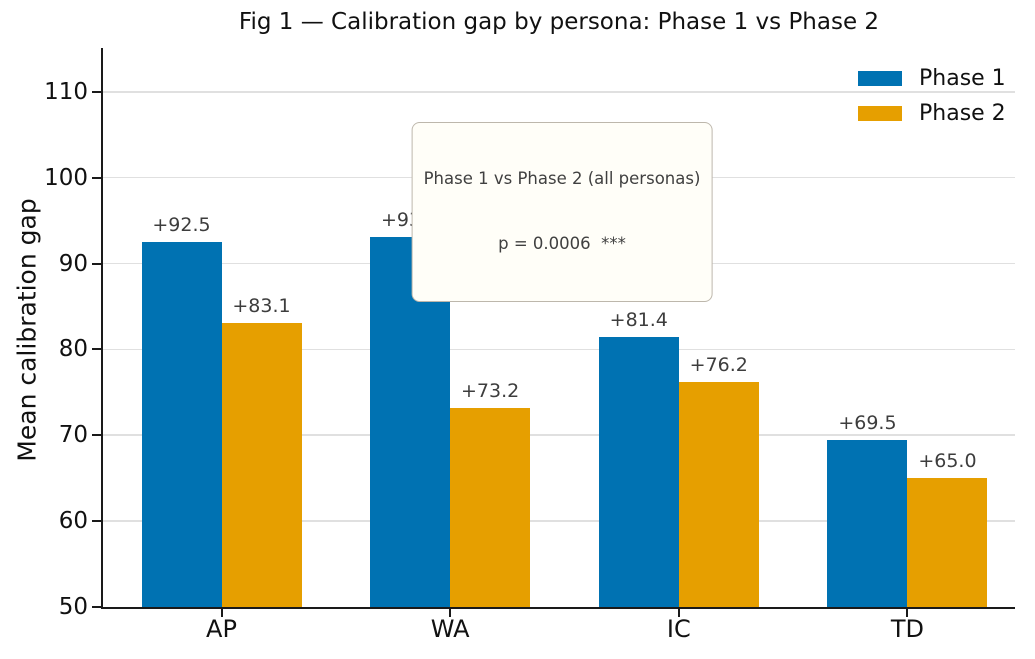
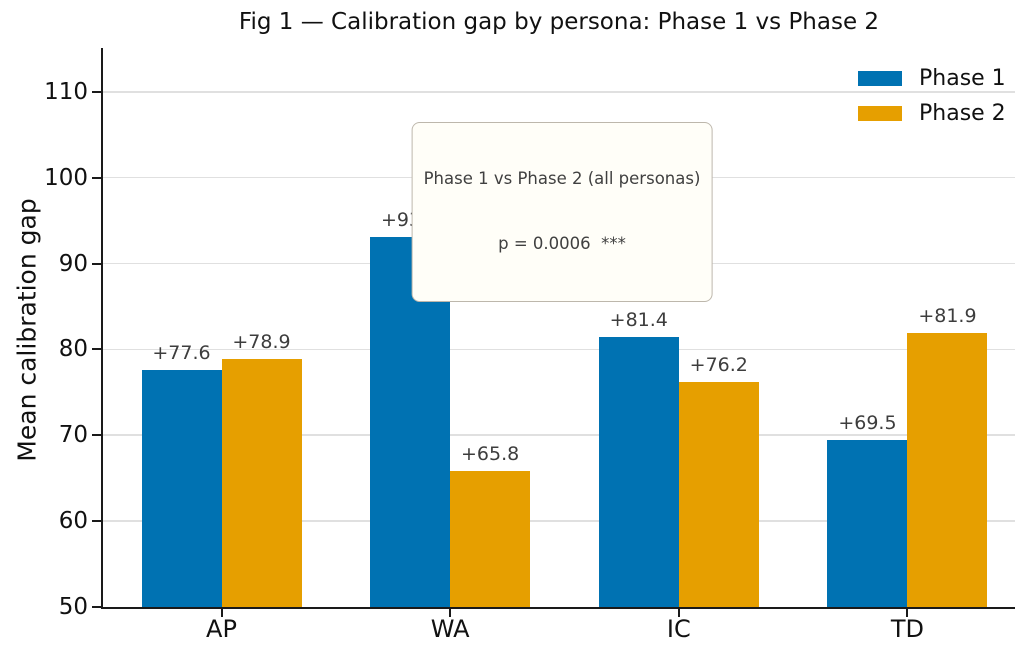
Phase 1/AP: +92.5 -> +77.6
Phase 2/AP: +83.1 -> +78.9
Phase 2/WA: +73.2 -> +65.8
Phase 2/TD: +65.0 -> +81.9
